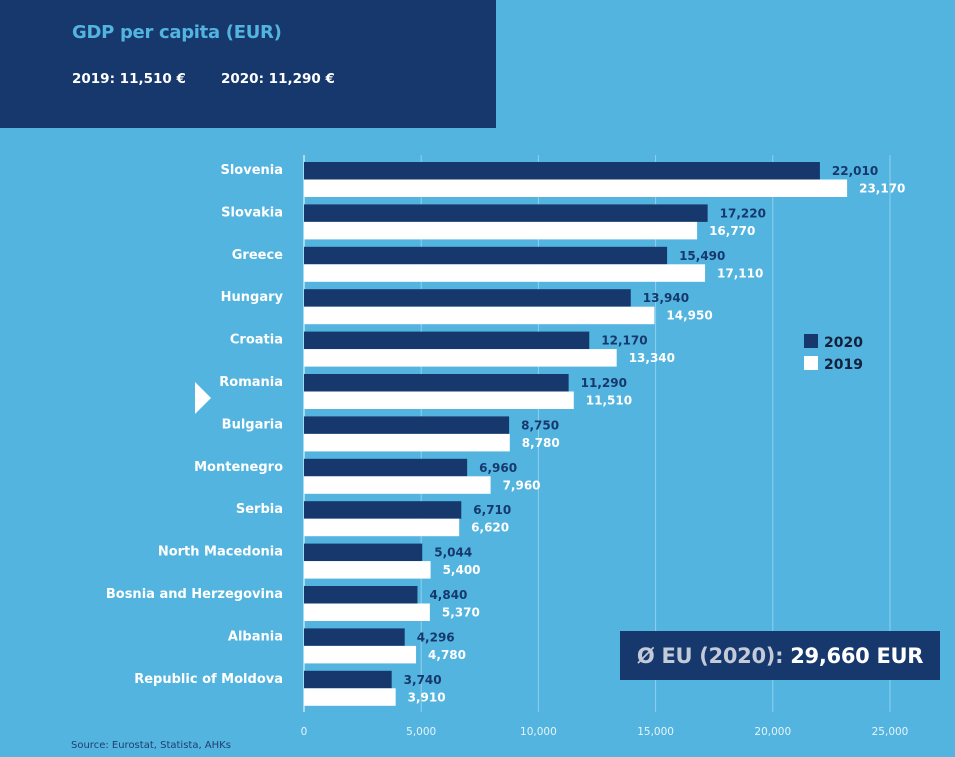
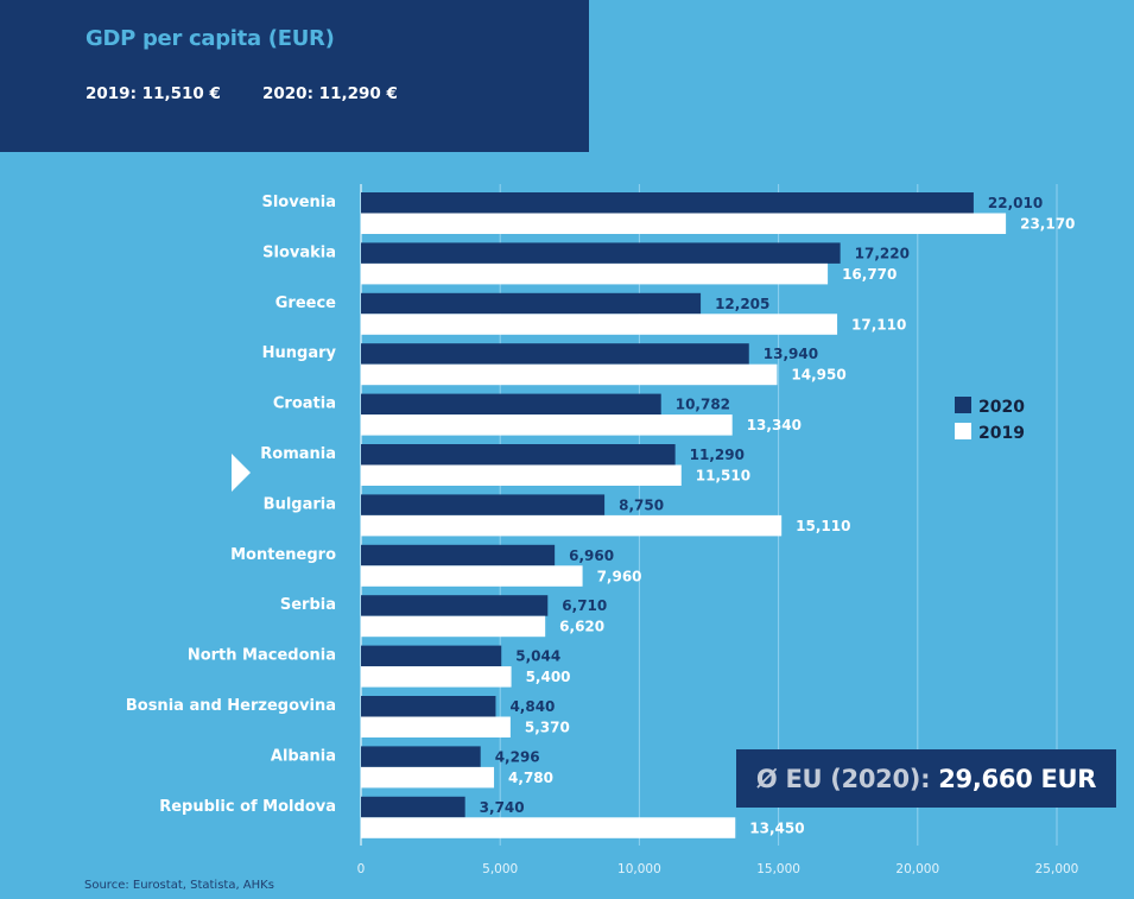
2020/Greece: 15,490 -> 12,205
2020/Croatia: 12,170 -> 10,782
2019/Bulgaria: 8,780 -> 15,110
2019/Republic of Moldova: 3,910 -> 13,450
